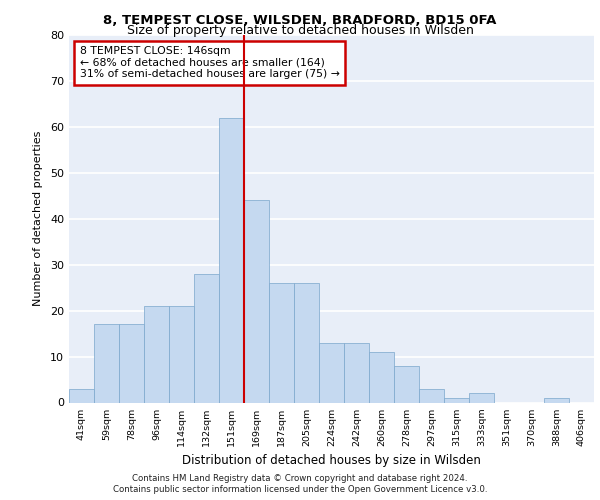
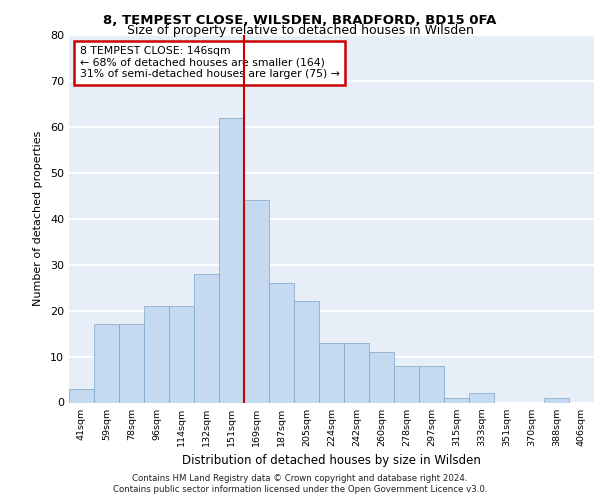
205sqm: 26 -> 22
297sqm: 3 -> 8
